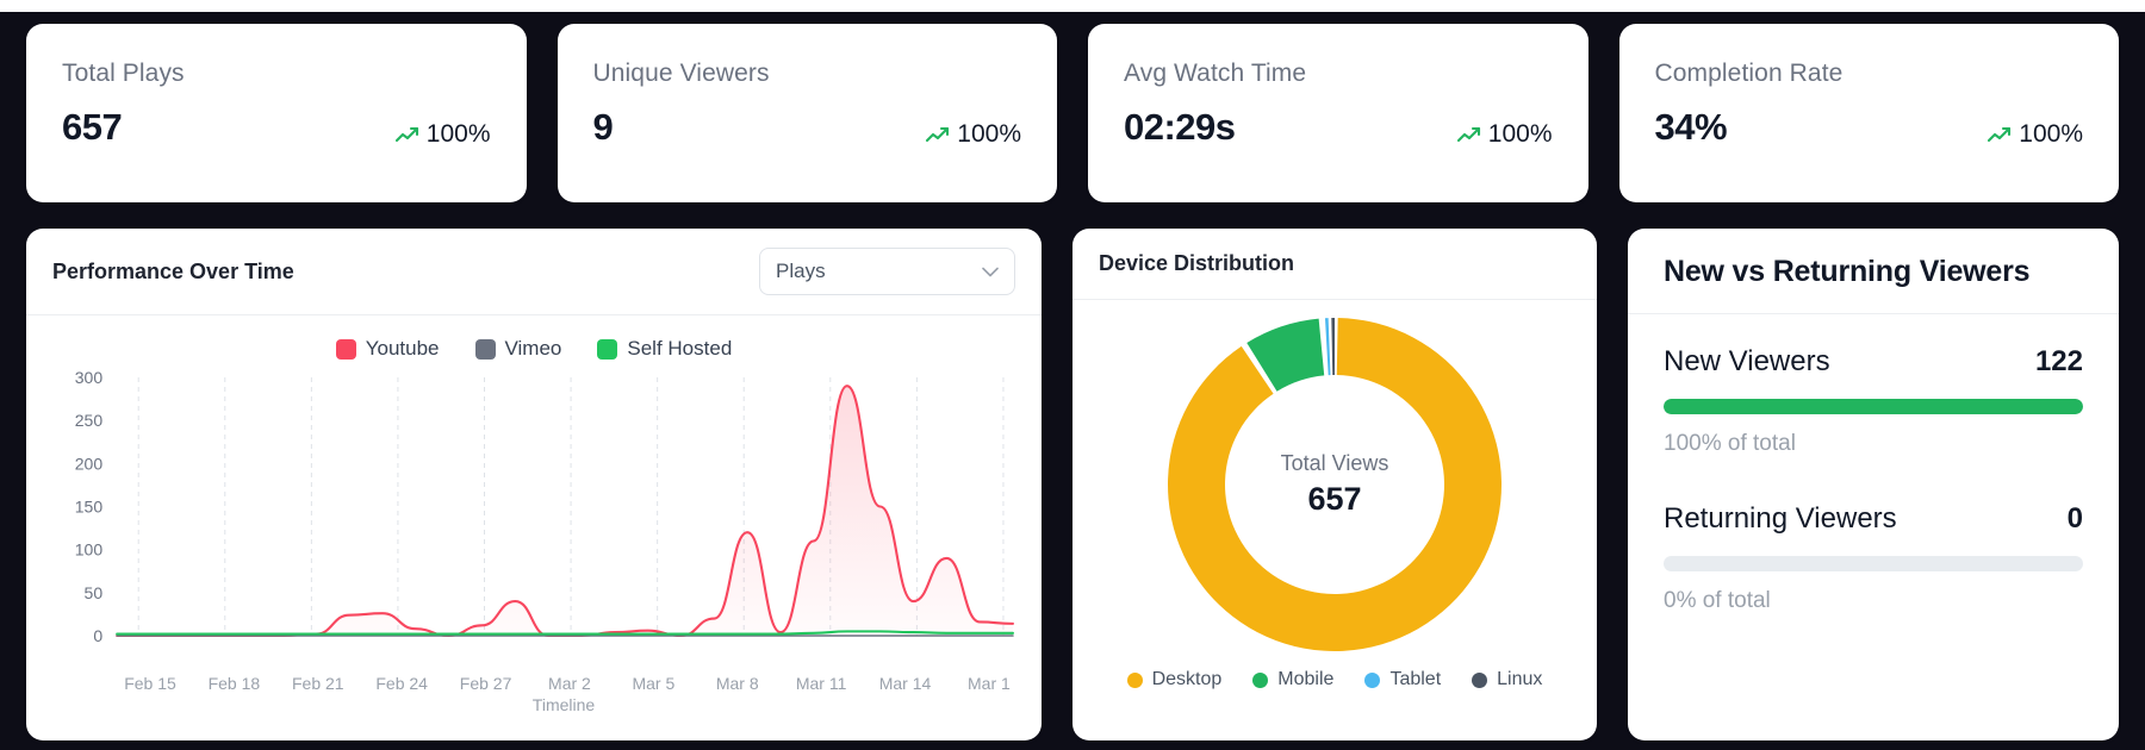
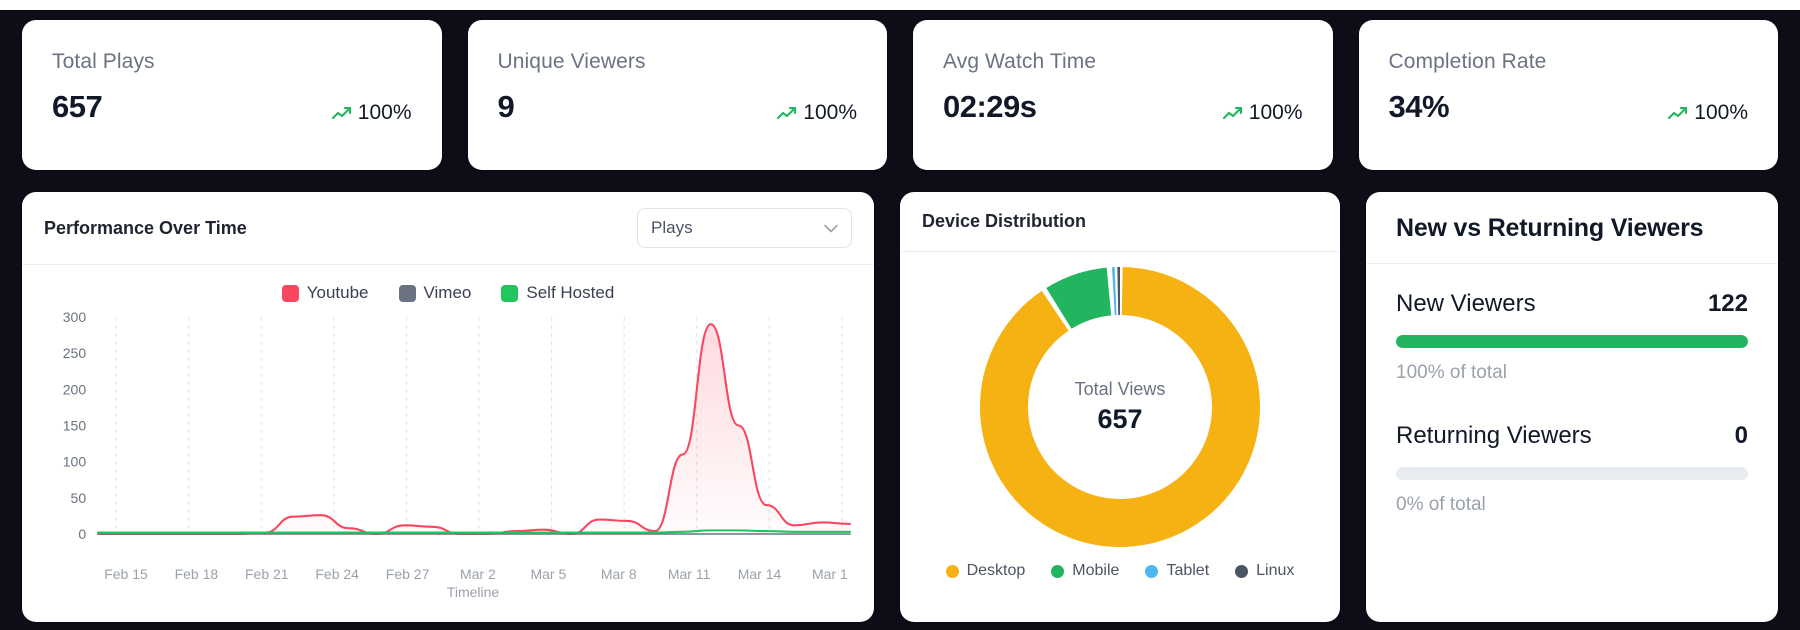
Youtube/Mar 1: 40 -> 10
Youtube/Mar 8: 120 -> 20
Youtube/Mar 14: 90 -> 10
